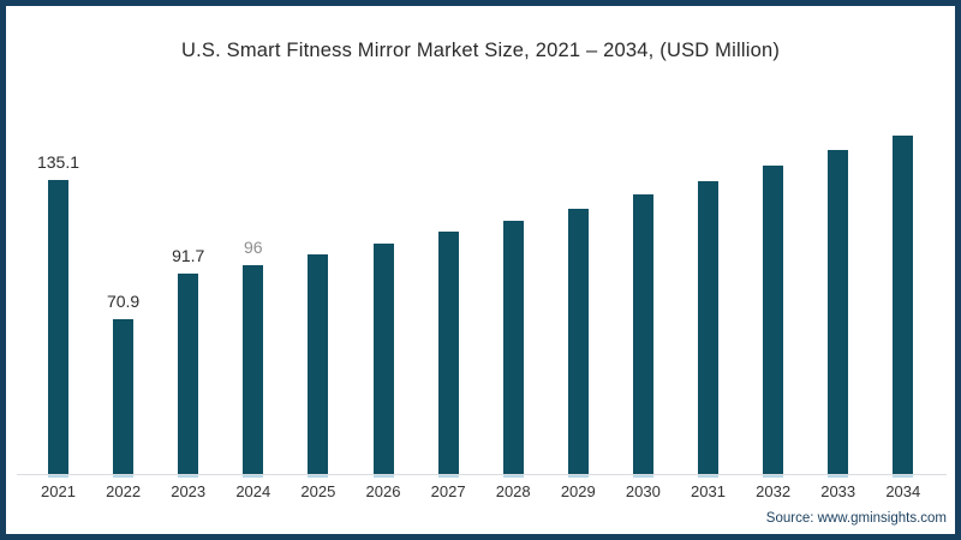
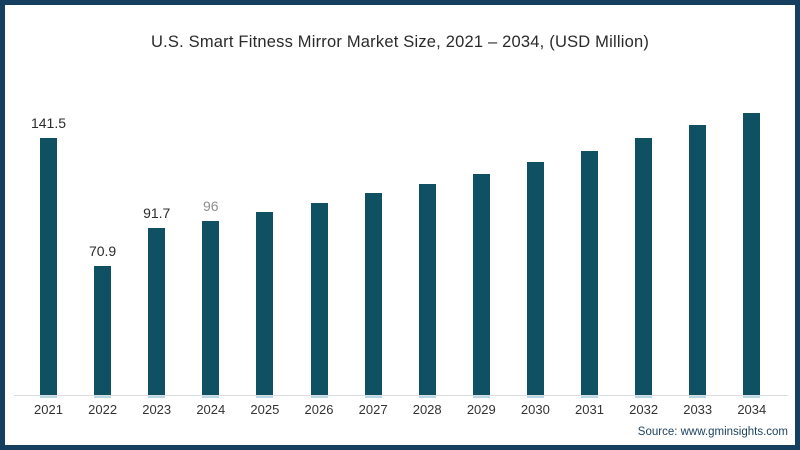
2021: 135.1 -> 141.5
